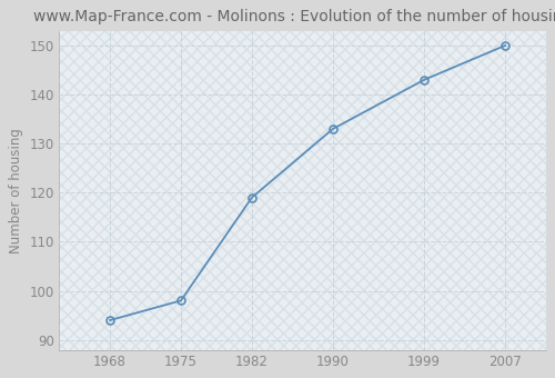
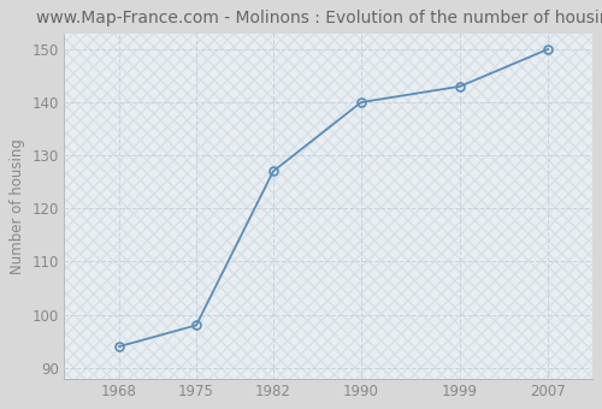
1982: 119 -> 127
1990: 133 -> 140
